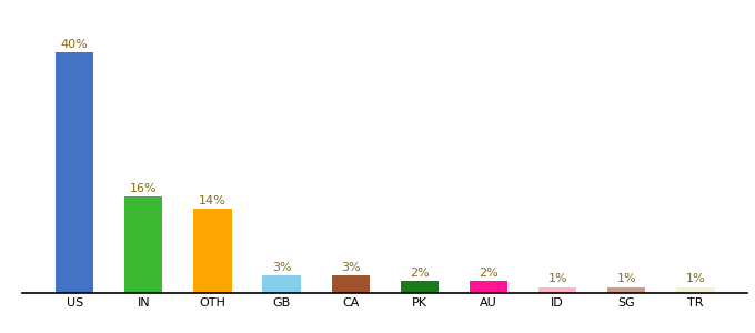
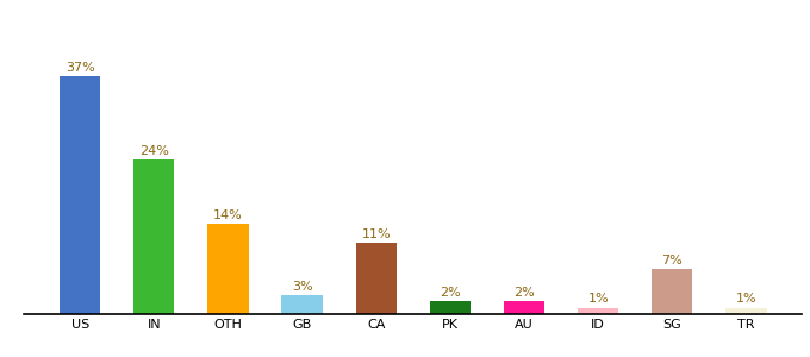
US: 40% -> 37%
IN: 16% -> 24%
CA: 3% -> 11%
SG: 1% -> 7%
